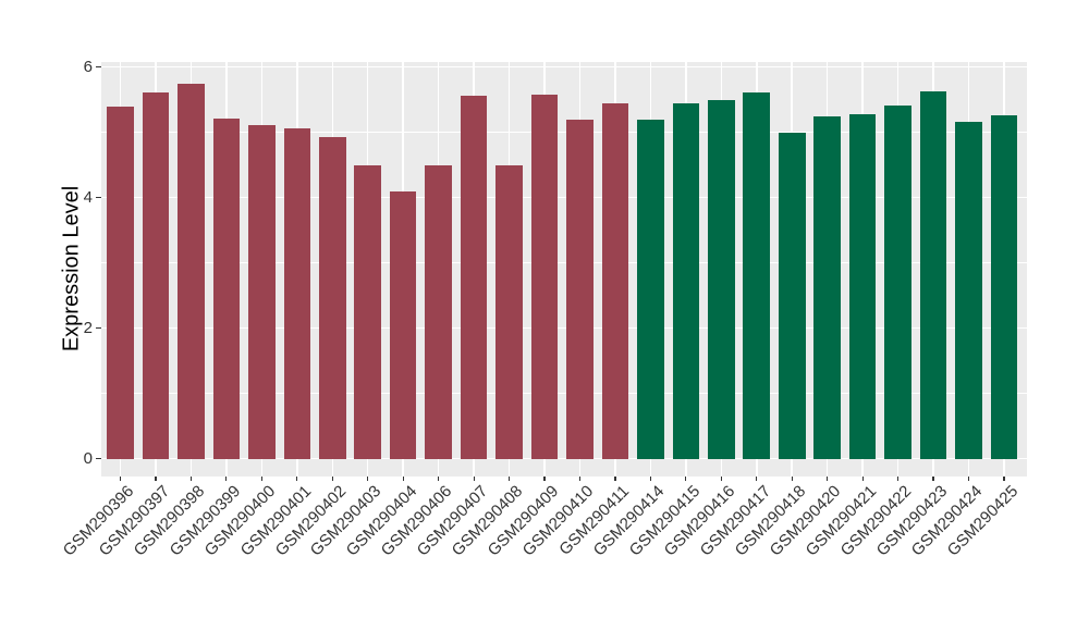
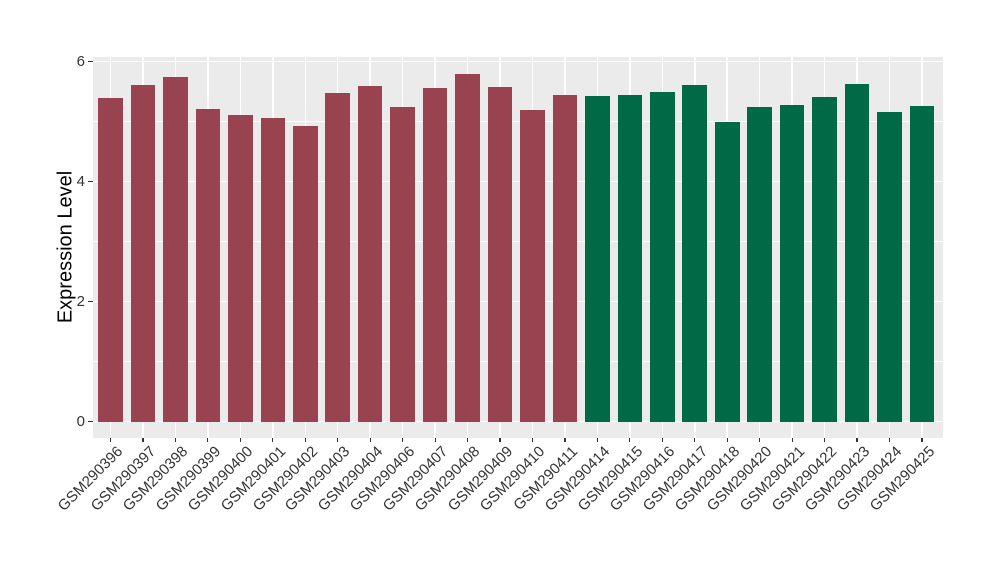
GSM290403: 4.5 -> 5.5
GSM290404: 4.1 -> 5.6
GSM290406: 4.5 -> 5.2
GSM290408: 4.5 -> 5.8
GSM290414: 5.2 -> 5.4
